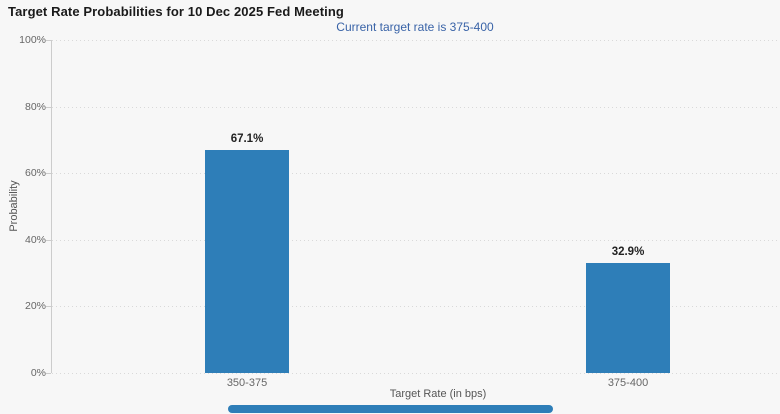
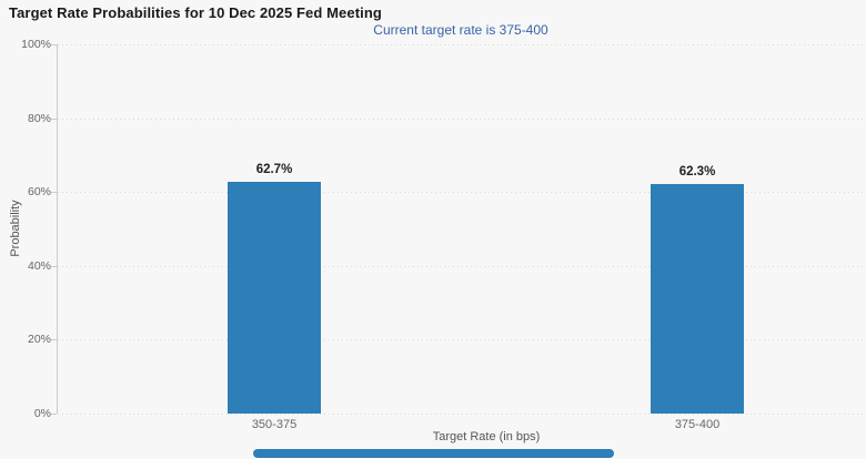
350-375: 67.1% -> 62.7%
375-400: 32.9% -> 62.3%
